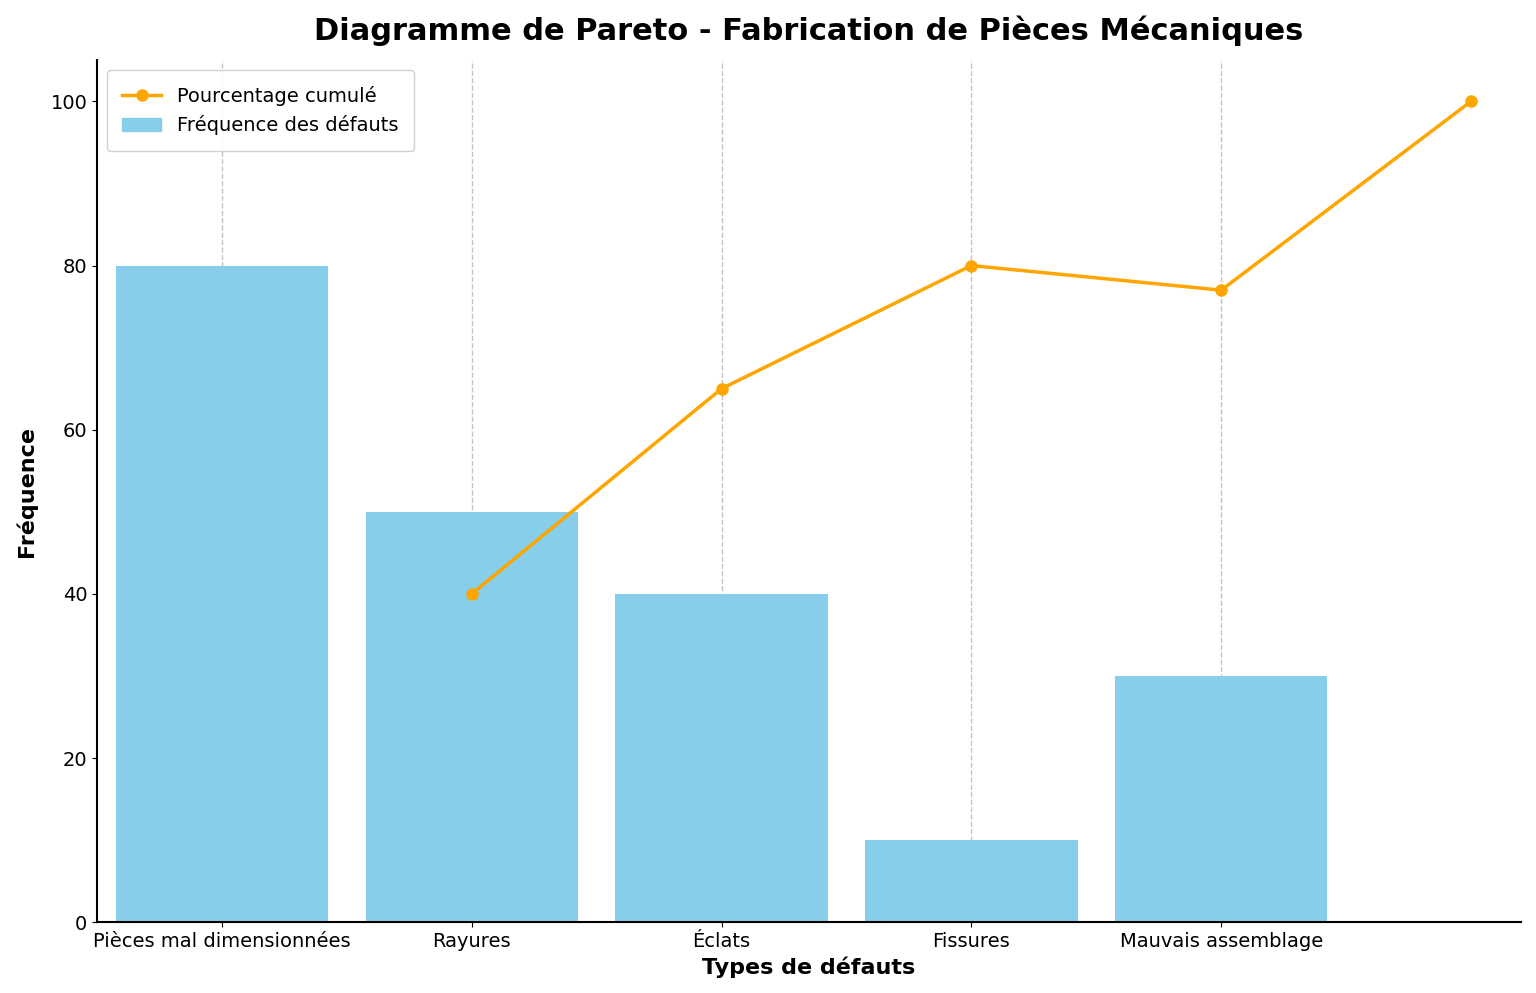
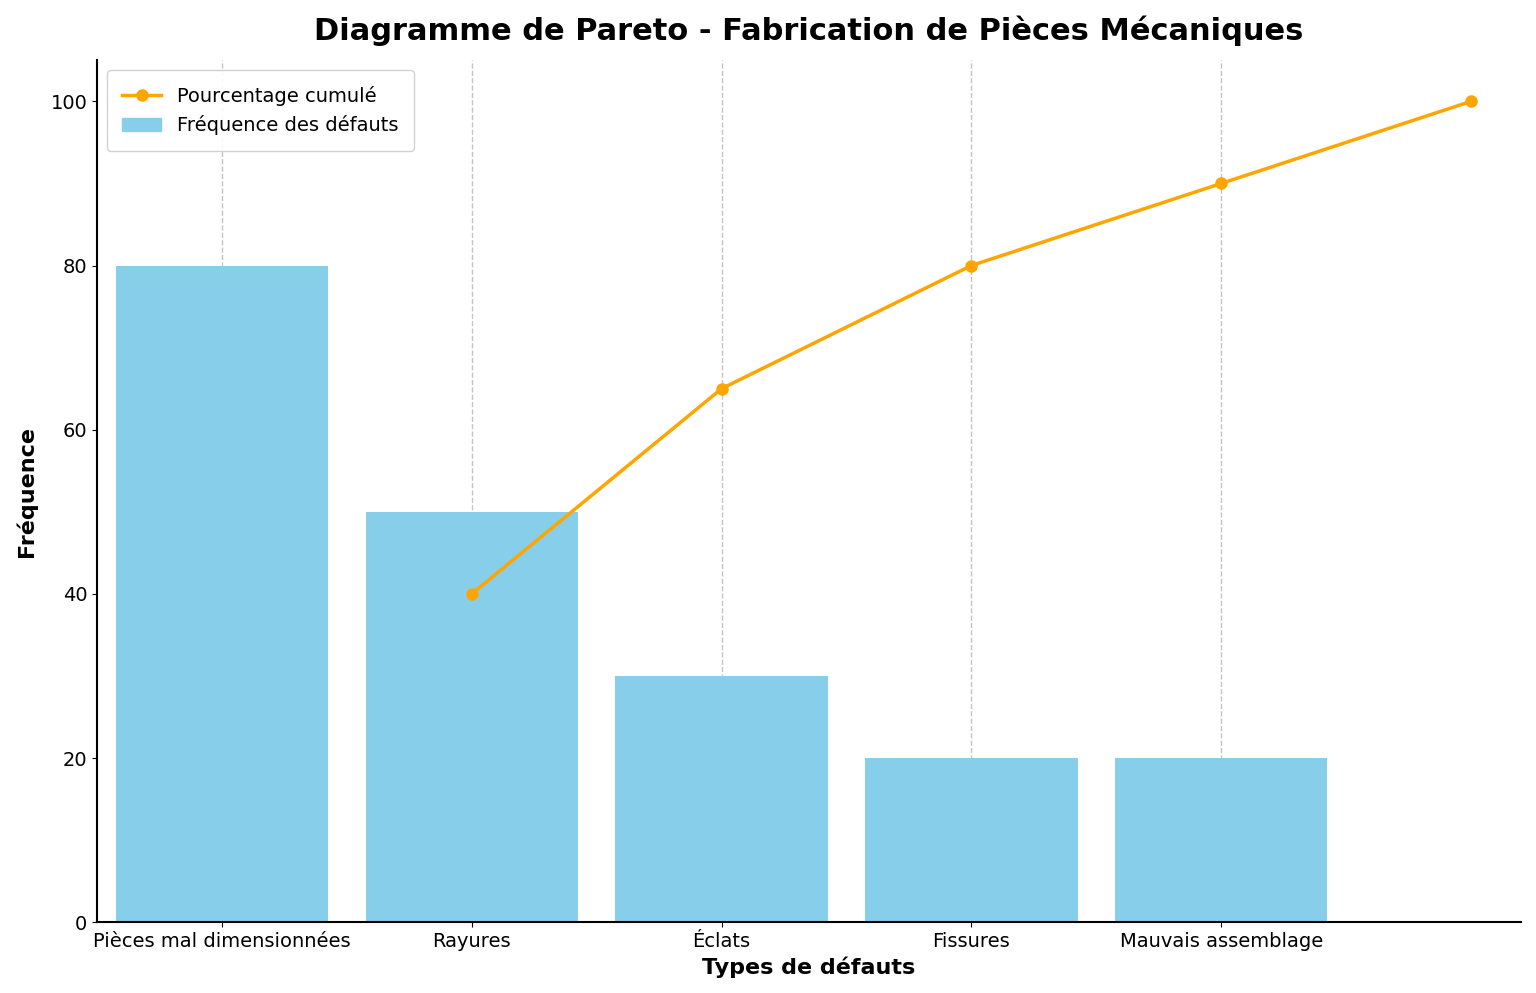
Fréquence des défauts/Éclats: 40 -> 30
Fréquence des défauts/Fissures: 10 -> 20
Fréquence des défauts/Mauvais assemblage: 30 -> 20
Pourcentage cumulé/Mauvais assemblage: 77 -> 90
